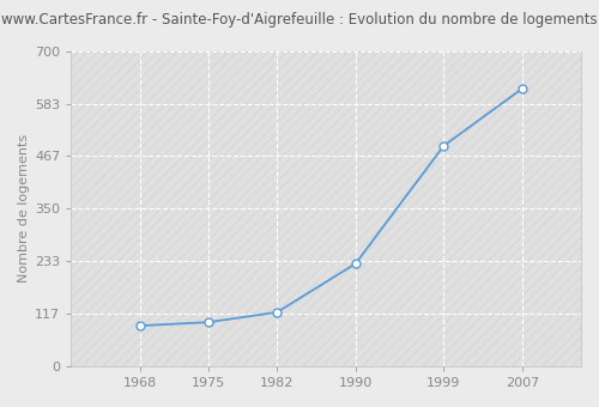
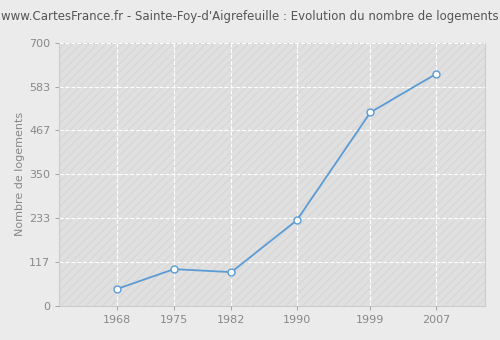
1968: 90 -> 45
1982: 120 -> 90
1999: 490 -> 515
